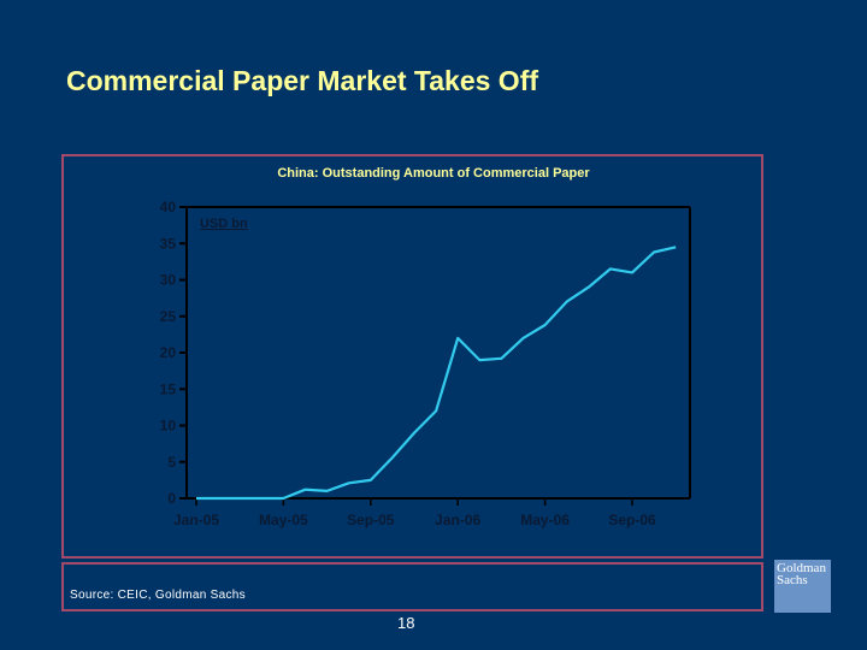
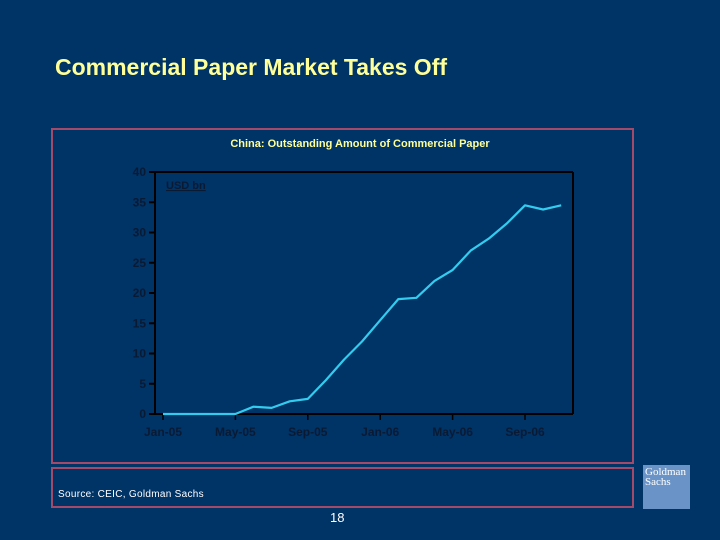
Jan-06: 22 -> 16
Sep-06: 31 -> 34
